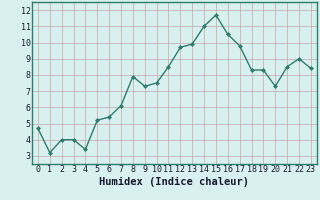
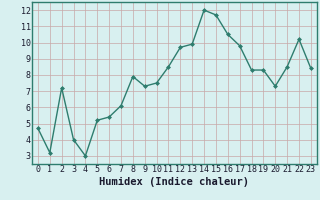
2: 4.0 -> 7.2
4: 3.4 -> 3.0
14: 11.0 -> 12.0
22: 9.0 -> 10.2
